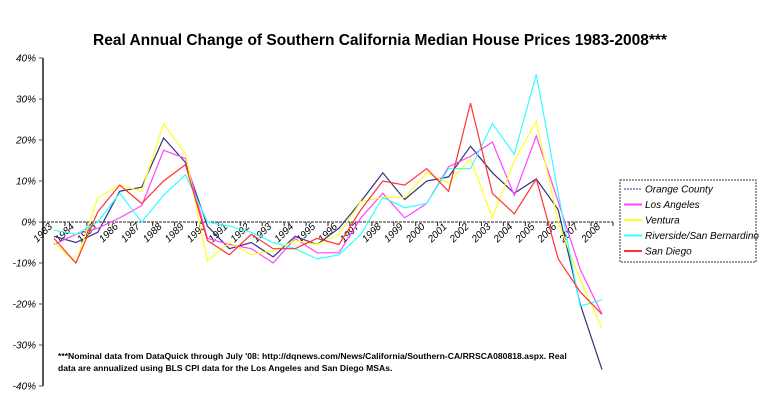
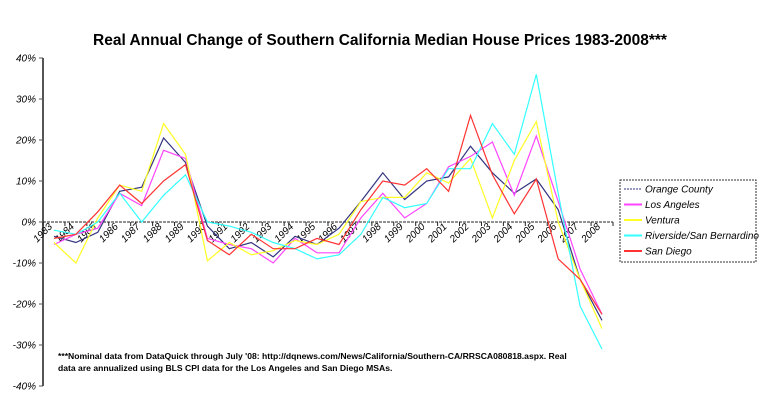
San Diego/1984: -10% -> -3%
Ventura/1985: 6% -> 1%
Los Angeles/1986: 1% -> 7%
San Diego/2002: 29% -> 26%
San Diego/2003: 7% -> 12%
Orange County/2007: -20% -> -14%
San Diego/2007: -17% -> -14%
Orange County/2008: -36% -> -24%
Riverside/San Bernardino/2008: -19% -> -31%
